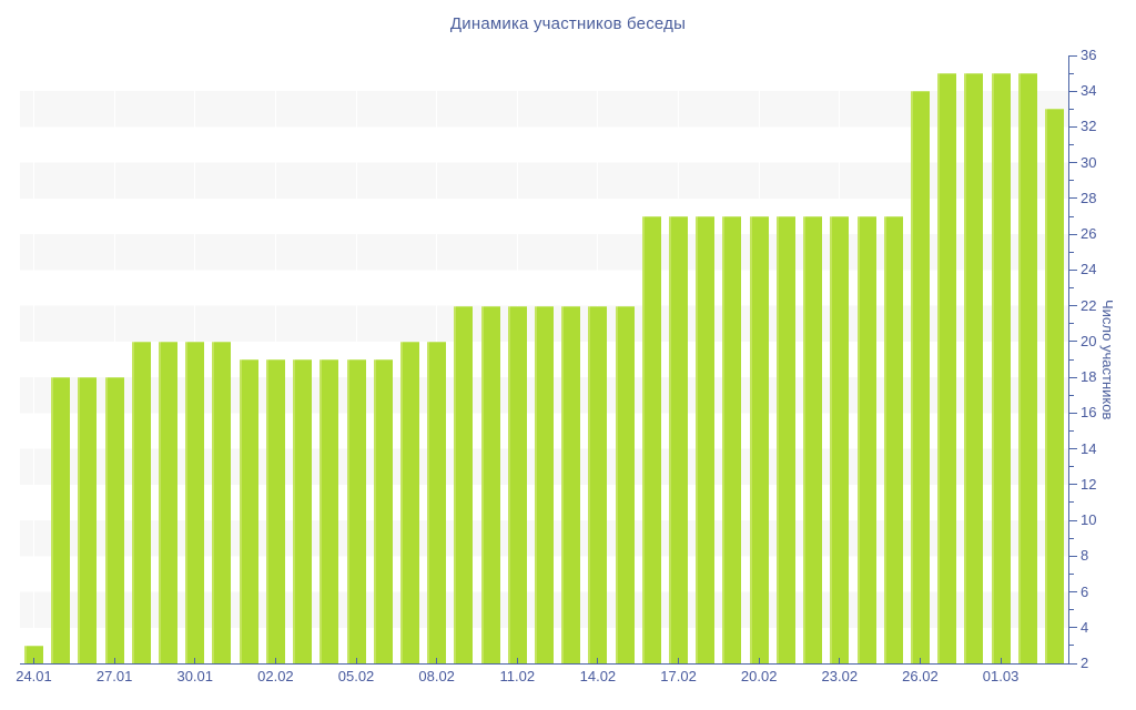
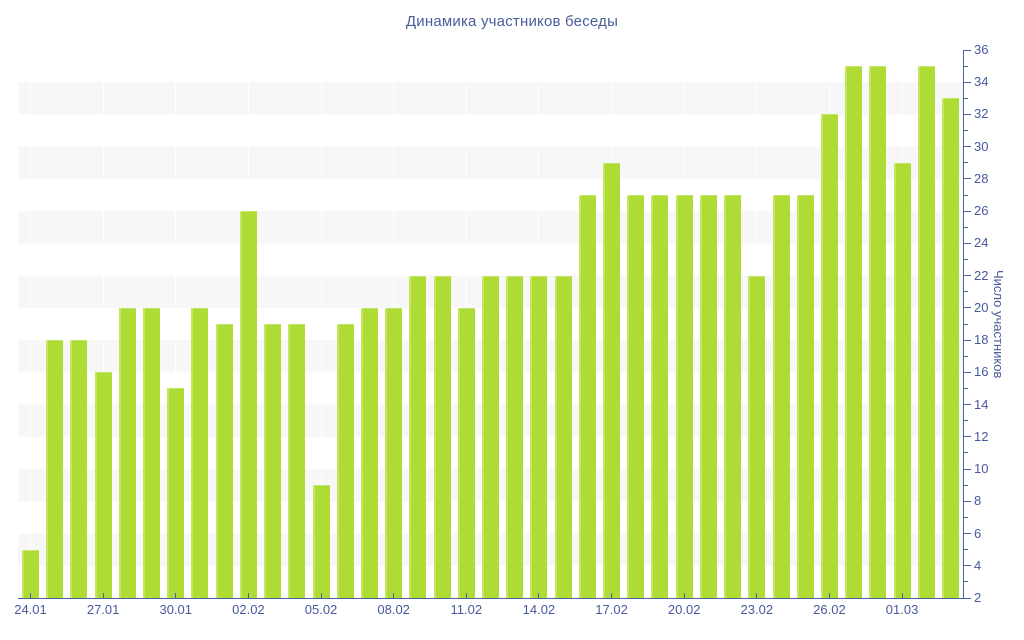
24.01: 3 -> 5
27.01: 18 -> 16
30.01: 20 -> 15
02.02: 19 -> 26
05.02: 19 -> 9
11.02: 22 -> 20
17.02: 27 -> 29
23.02: 27 -> 22
26.02: 34 -> 32
01.03: 35 -> 29
